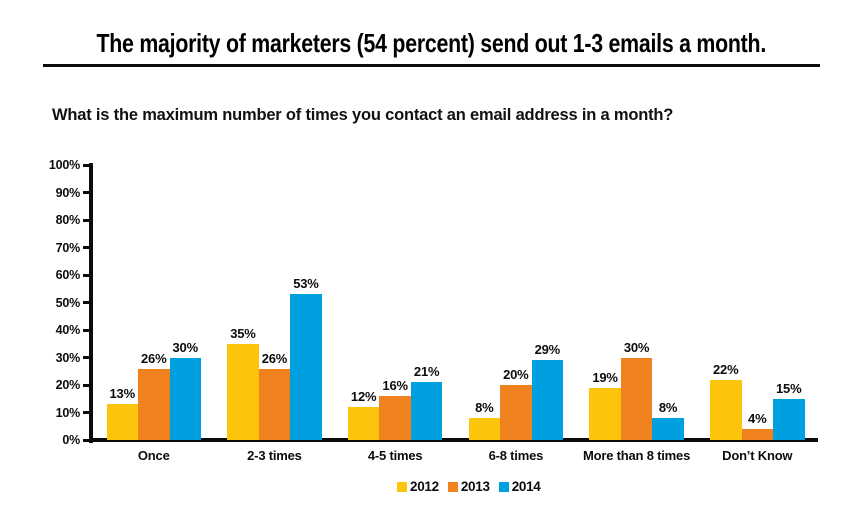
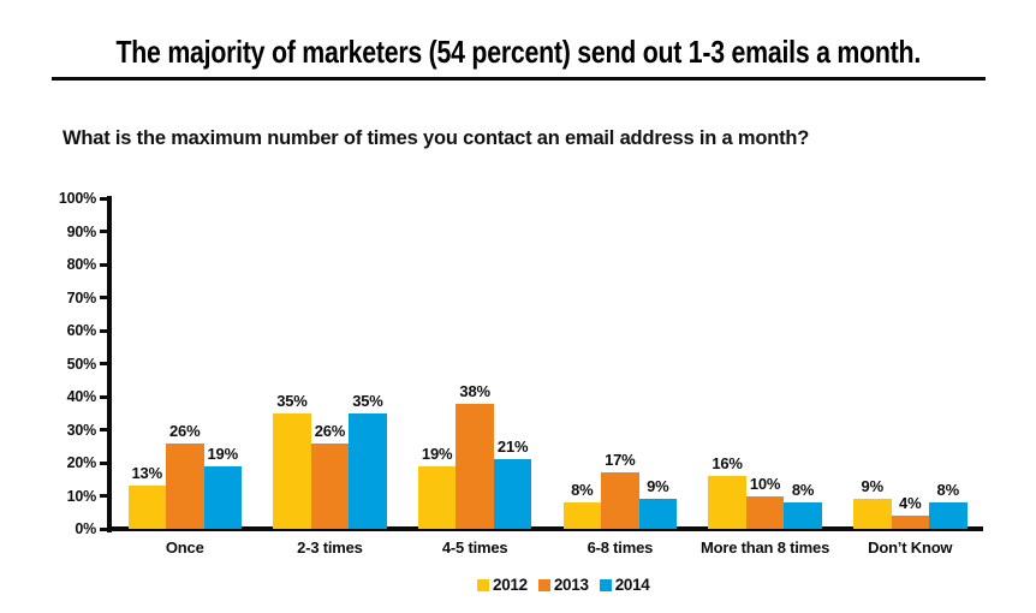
2014/Once: 30% -> 19%
2014/2-3 times: 53% -> 35%
2012/4-5 times: 12% -> 19%
2013/4-5 times: 16% -> 38%
2013/6-8 times: 20% -> 17%
2014/6-8 times: 29% -> 9%
2012/More than 8 times: 19% -> 16%
2013/More than 8 times: 30% -> 10%
2012/Don’t Know: 22% -> 9%
2014/Don’t Know: 15% -> 8%
